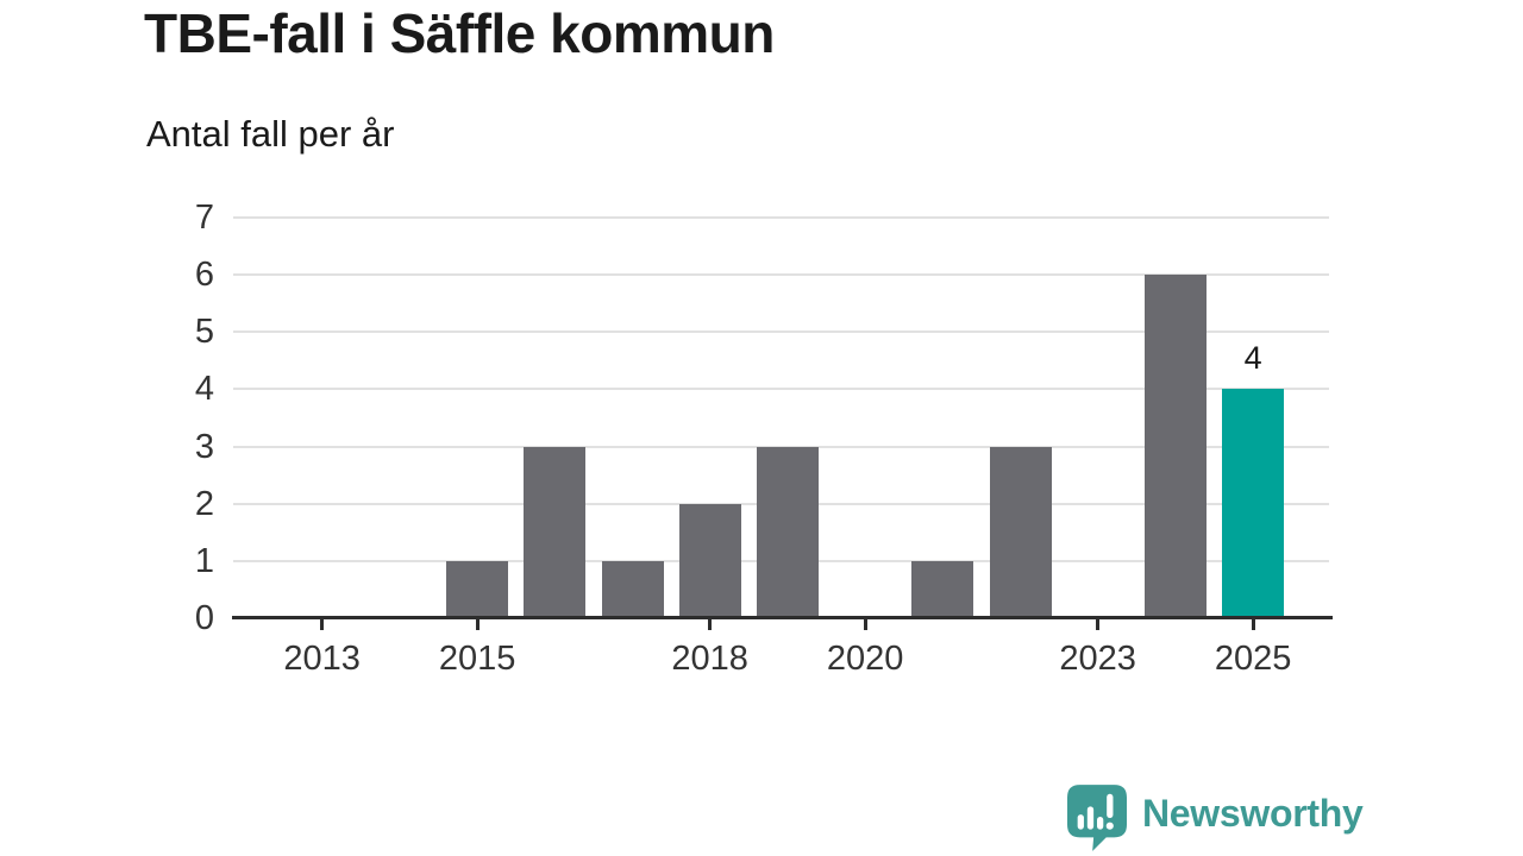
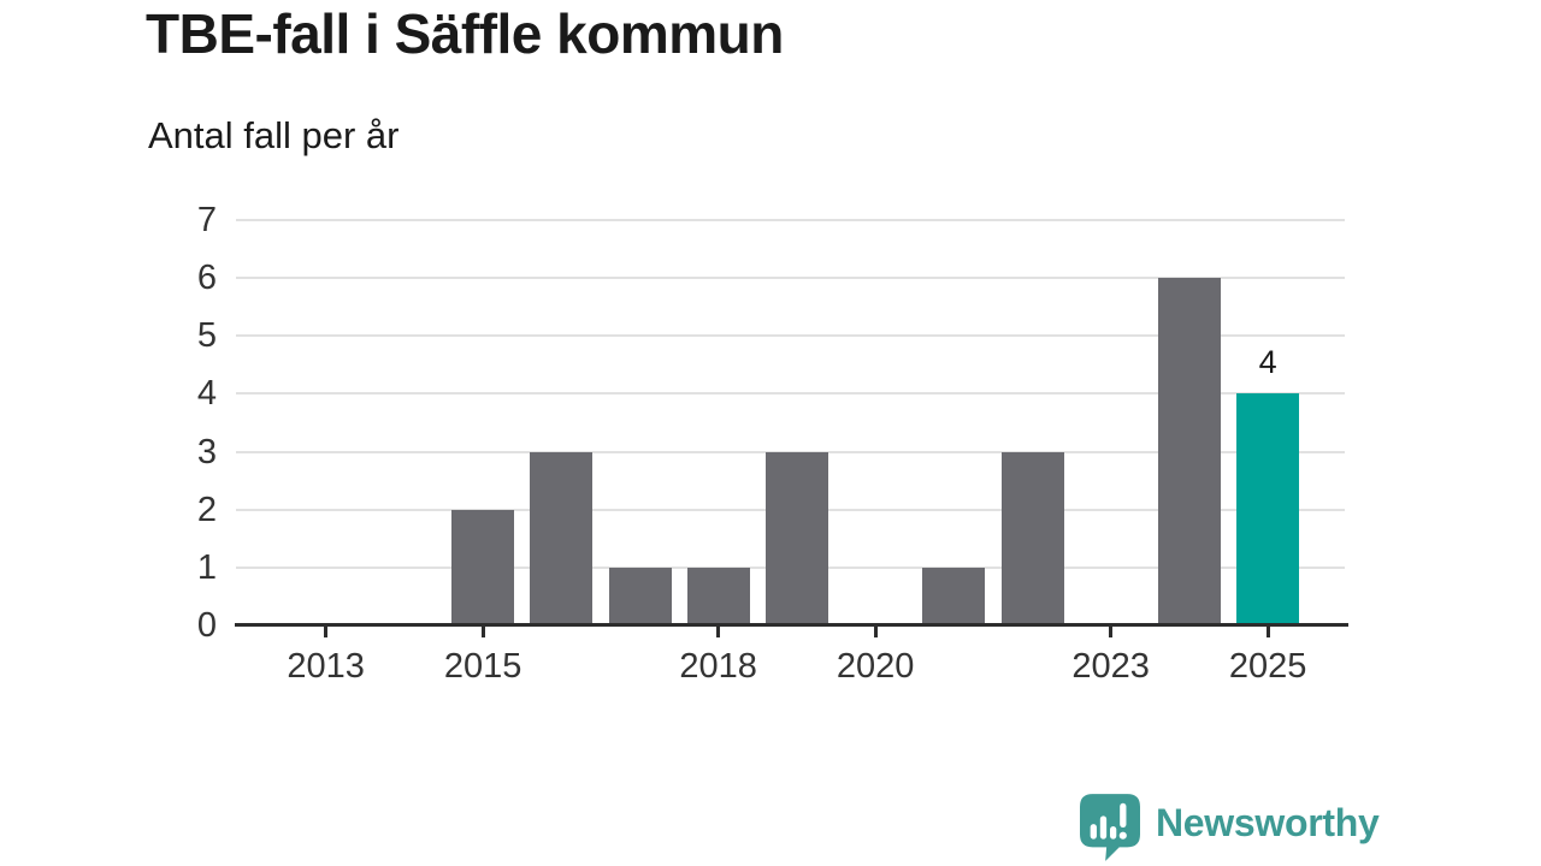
2015: 1 -> 2
2018: 2 -> 1
